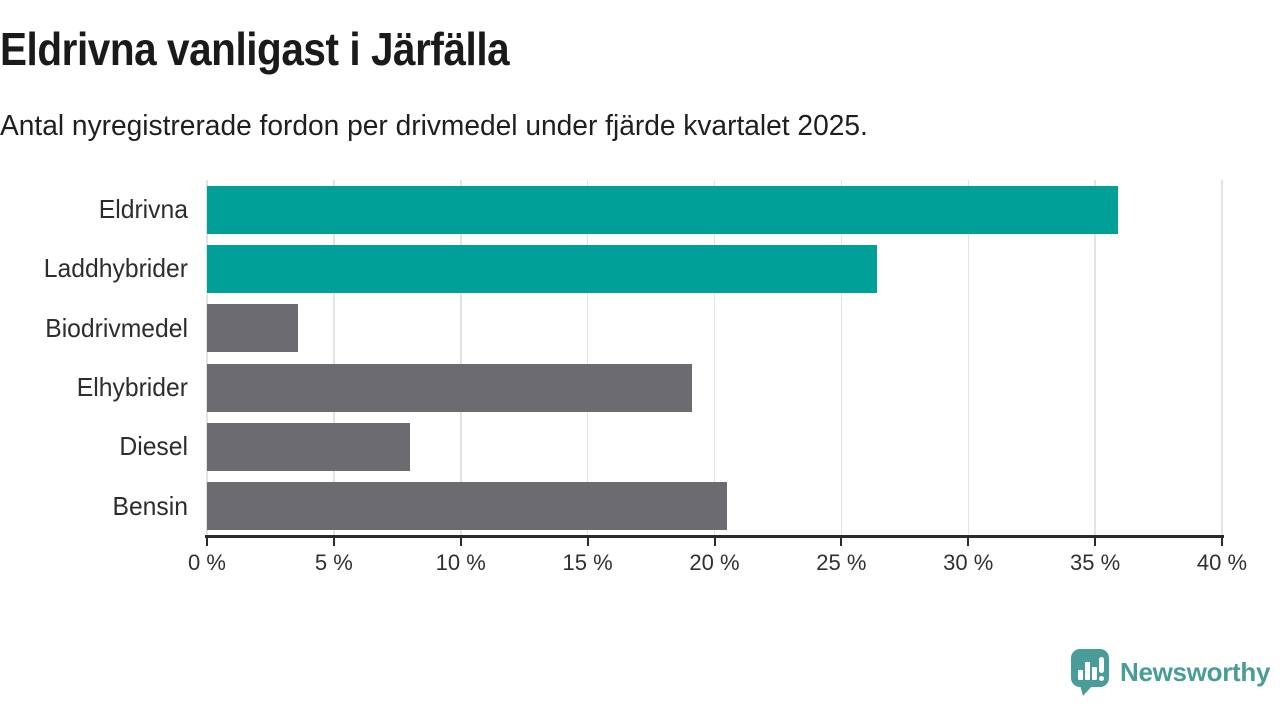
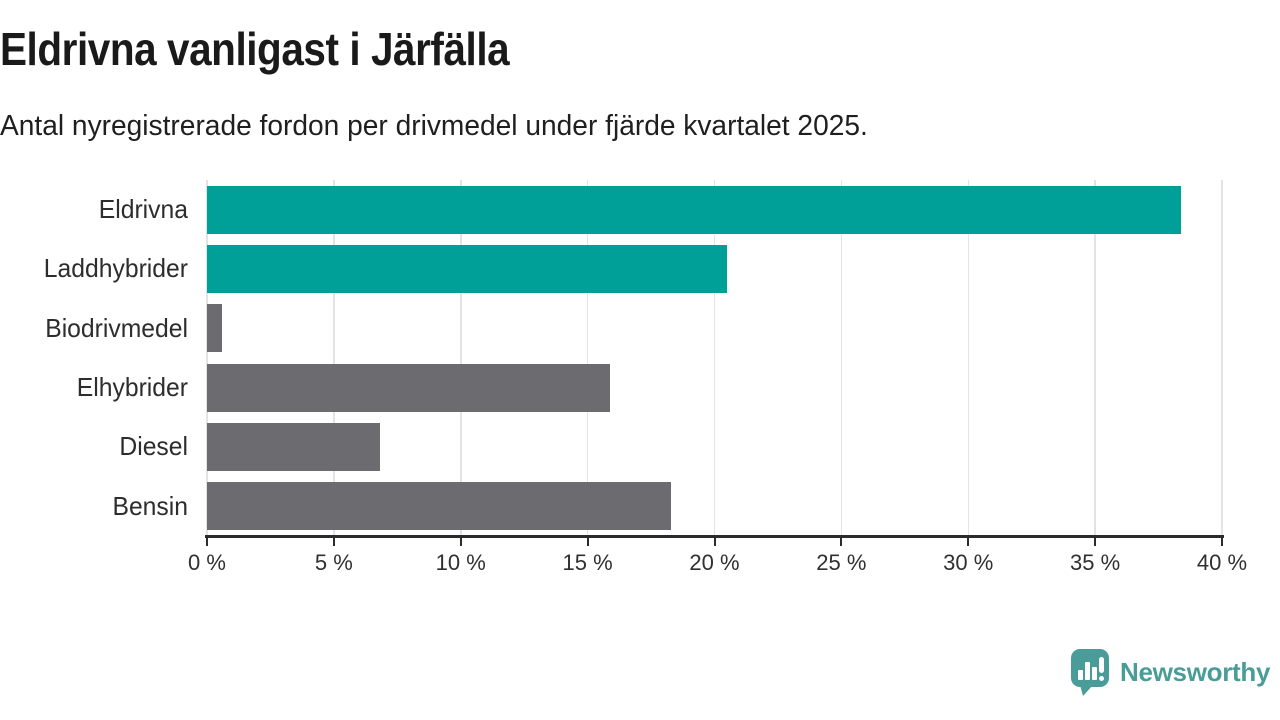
Eldrivna: 35.9% -> 38.4%
Laddhybrider: 26.4% -> 20.5%
Biodrivmedel: 3.6% -> 0.6%
Elhybrider: 19.1% -> 15.9%
Diesel: 8.0% -> 6.8%
Bensin: 20.5% -> 18.3%
